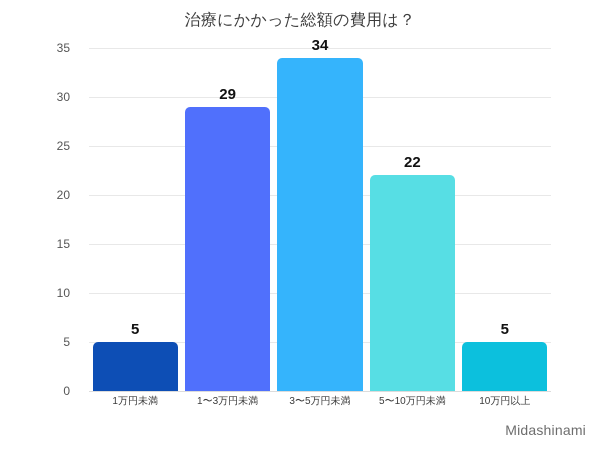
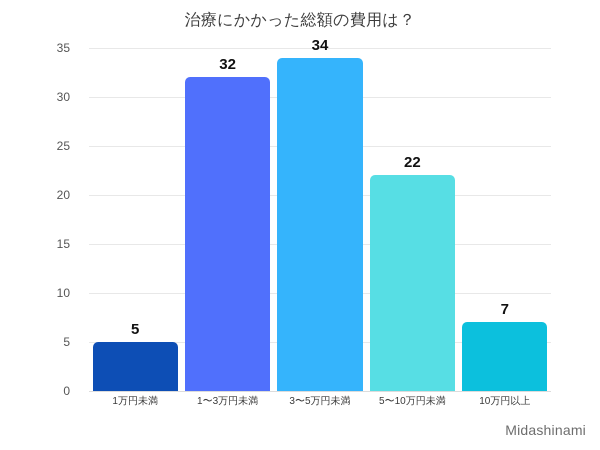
1〜3万円未満: 29 -> 32
10万円以上: 5 -> 7
